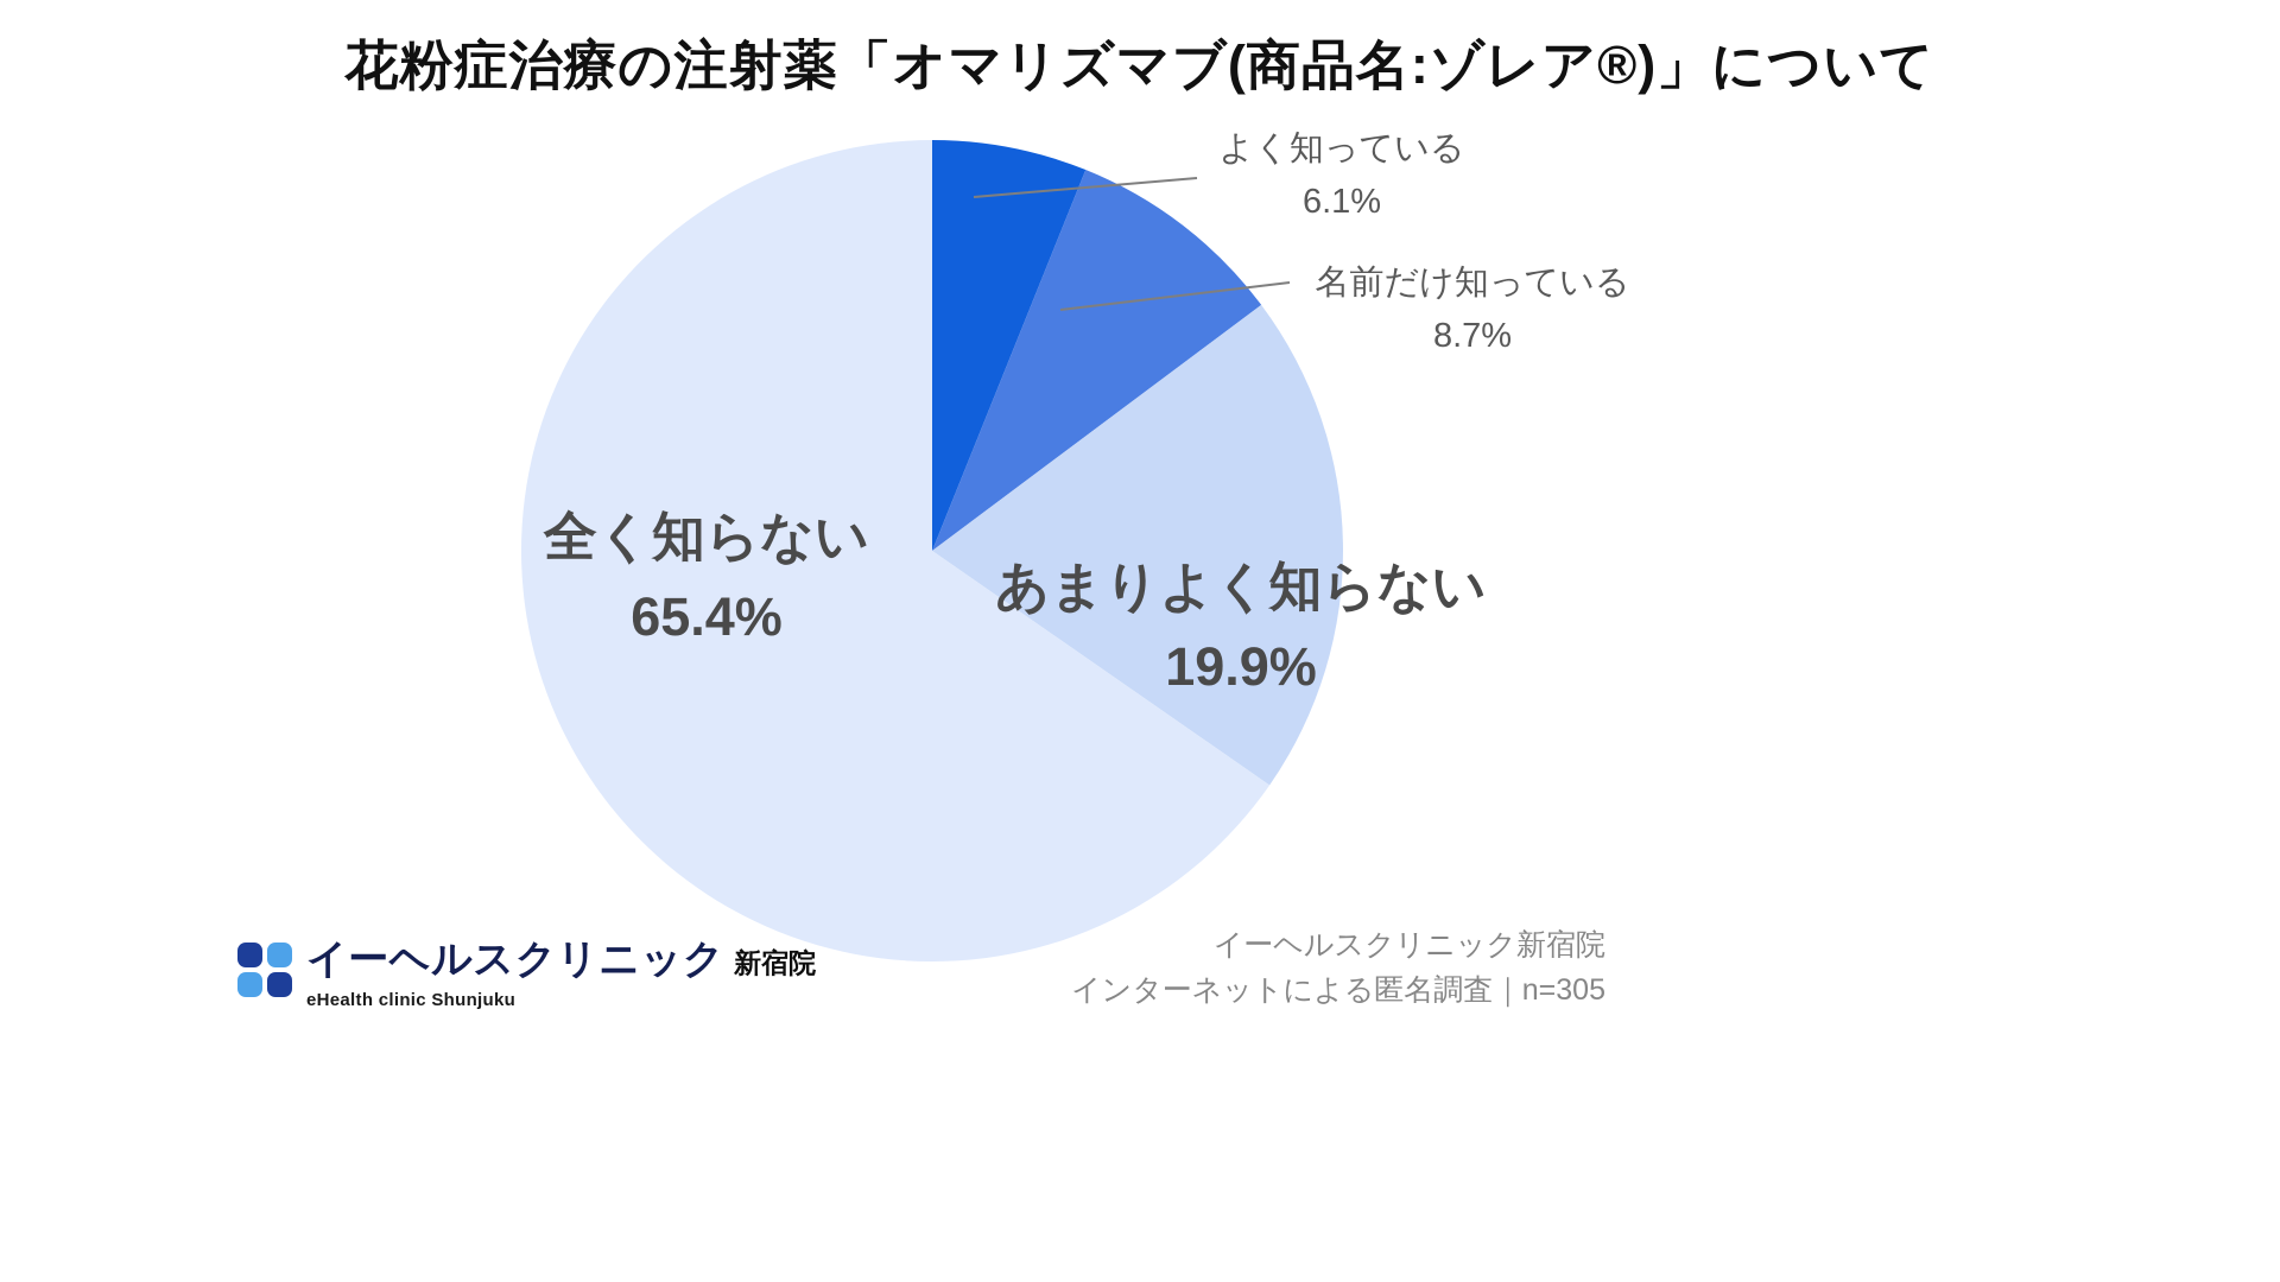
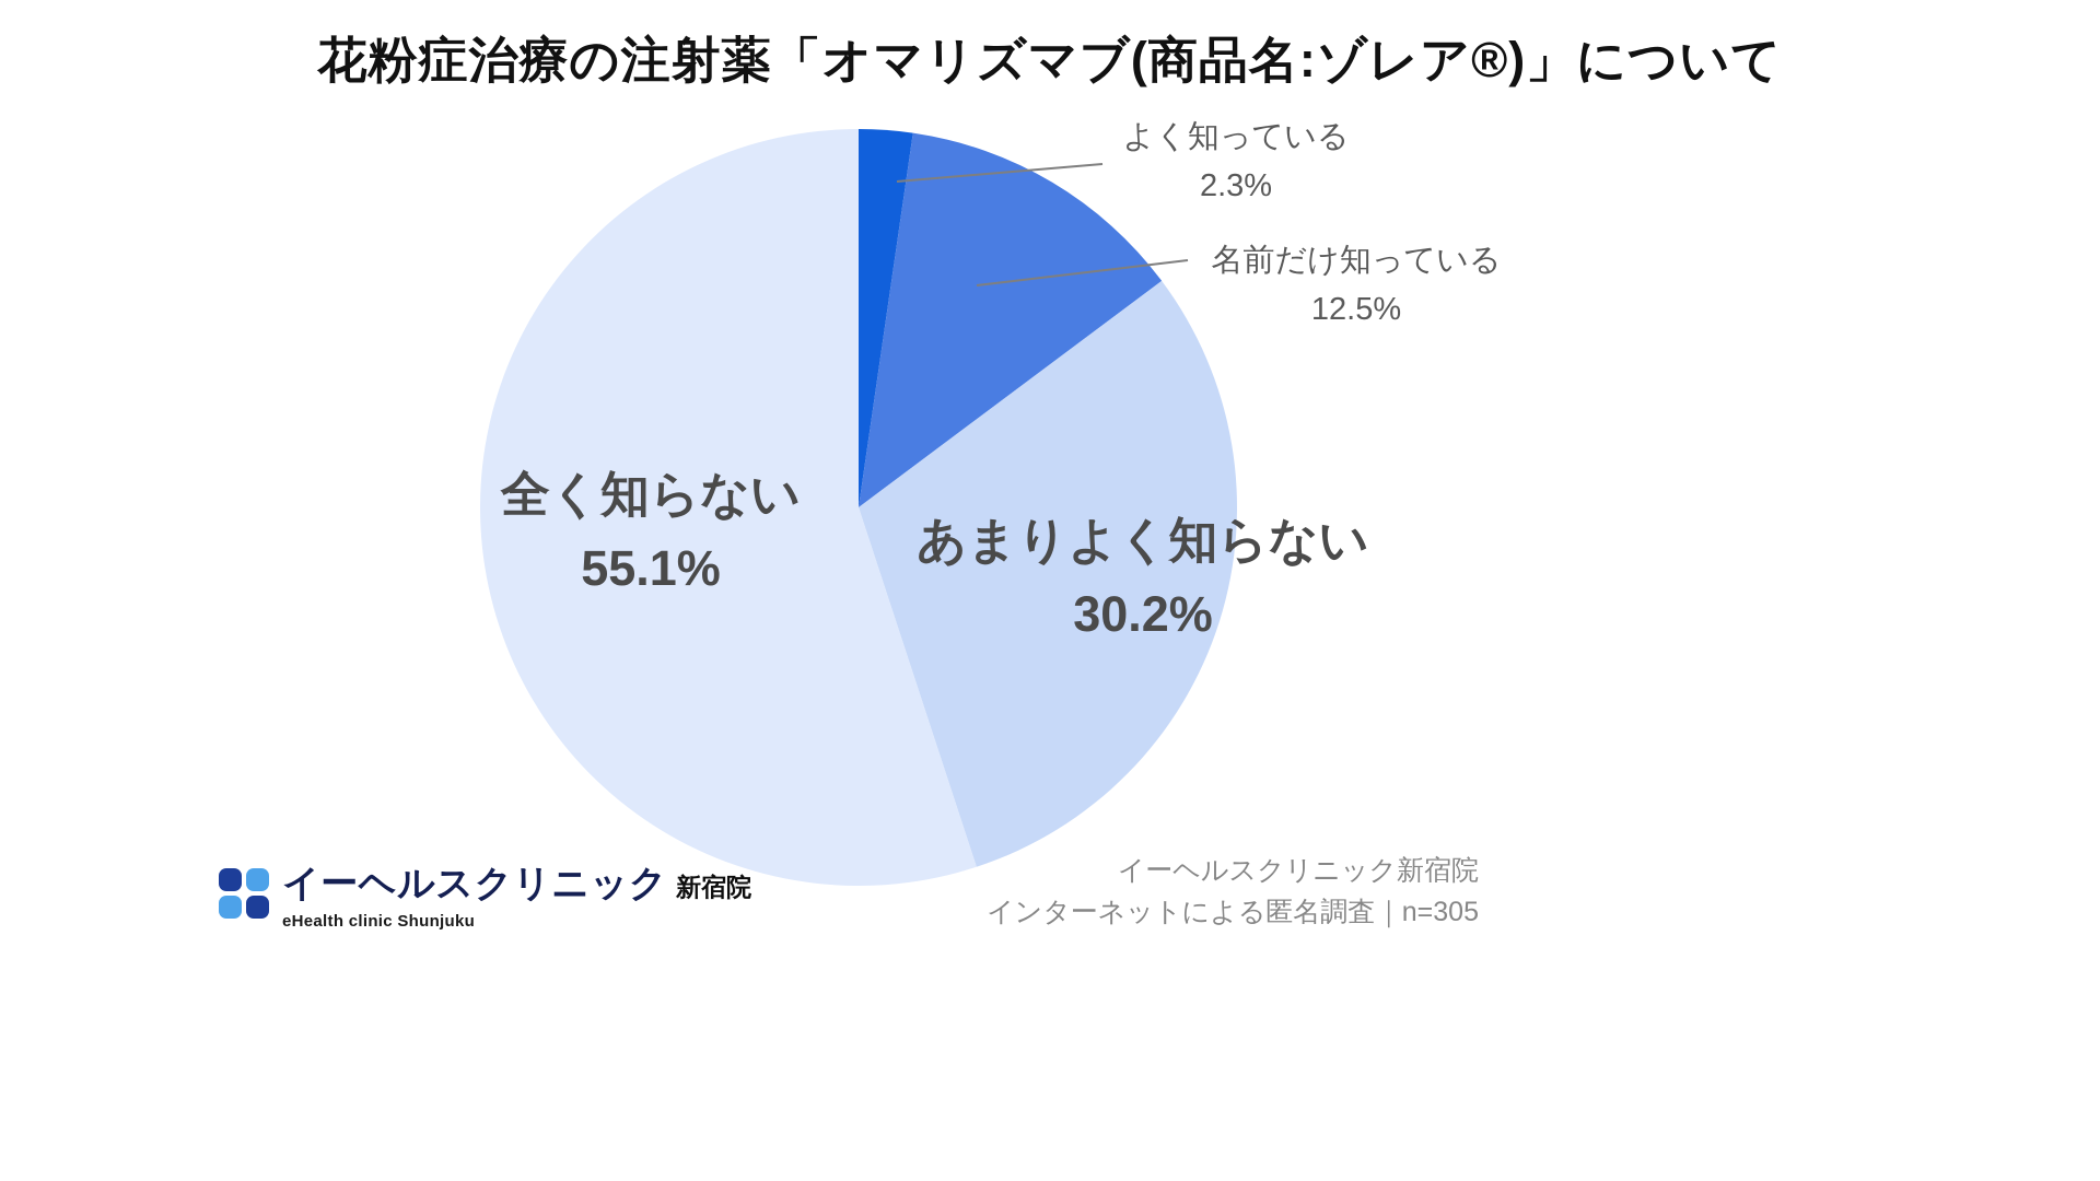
よく知っている: 6.1% -> 2.3%
名前だけ知っている: 8.7% -> 12.5%
あまりよく知らない: 19.9% -> 30.2%
全く知らない: 65.4% -> 55.1%
